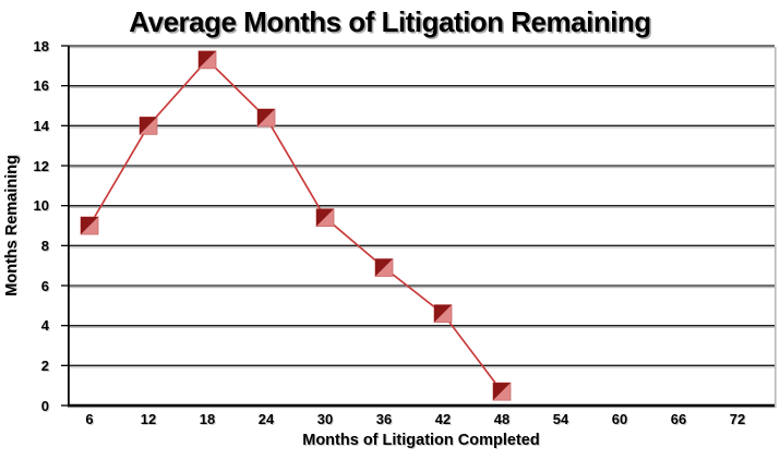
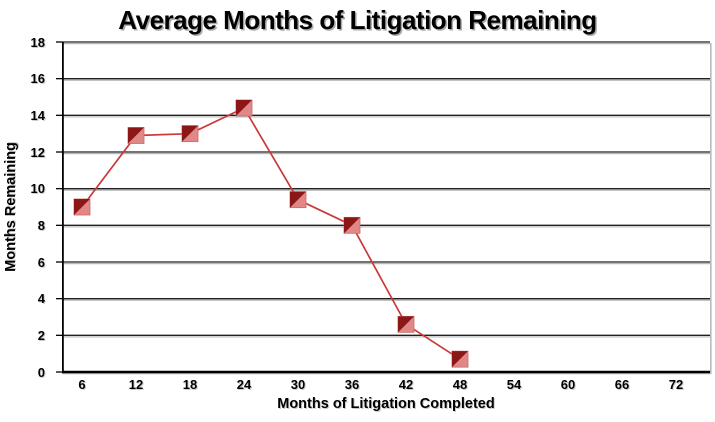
12: 14.0 -> 12.9
18: 17.3 -> 13.0
36: 6.9 -> 8.0
42: 4.6 -> 2.6
